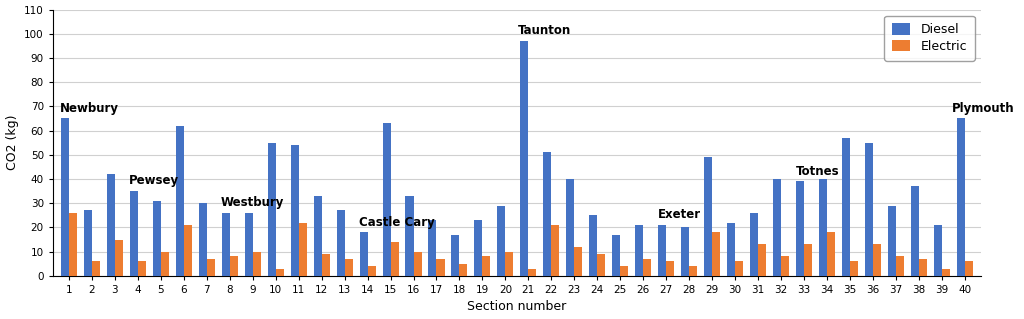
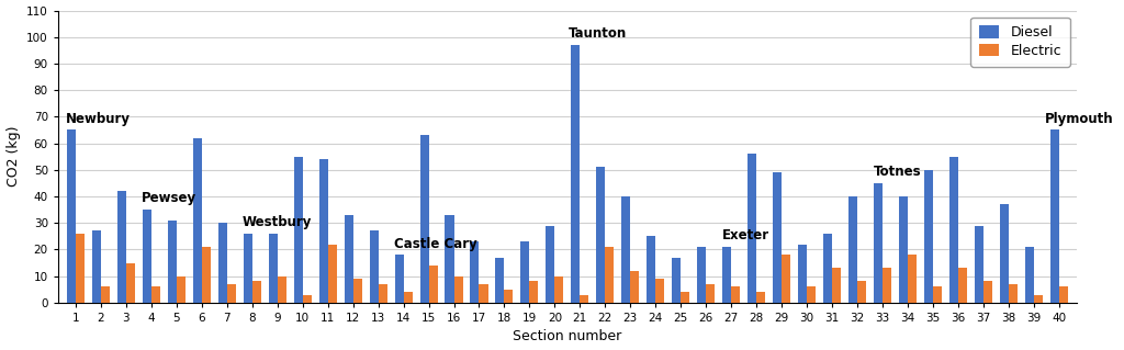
Diesel/28: 20 -> 56
Diesel/33: 39 -> 45
Diesel/35: 57 -> 50
